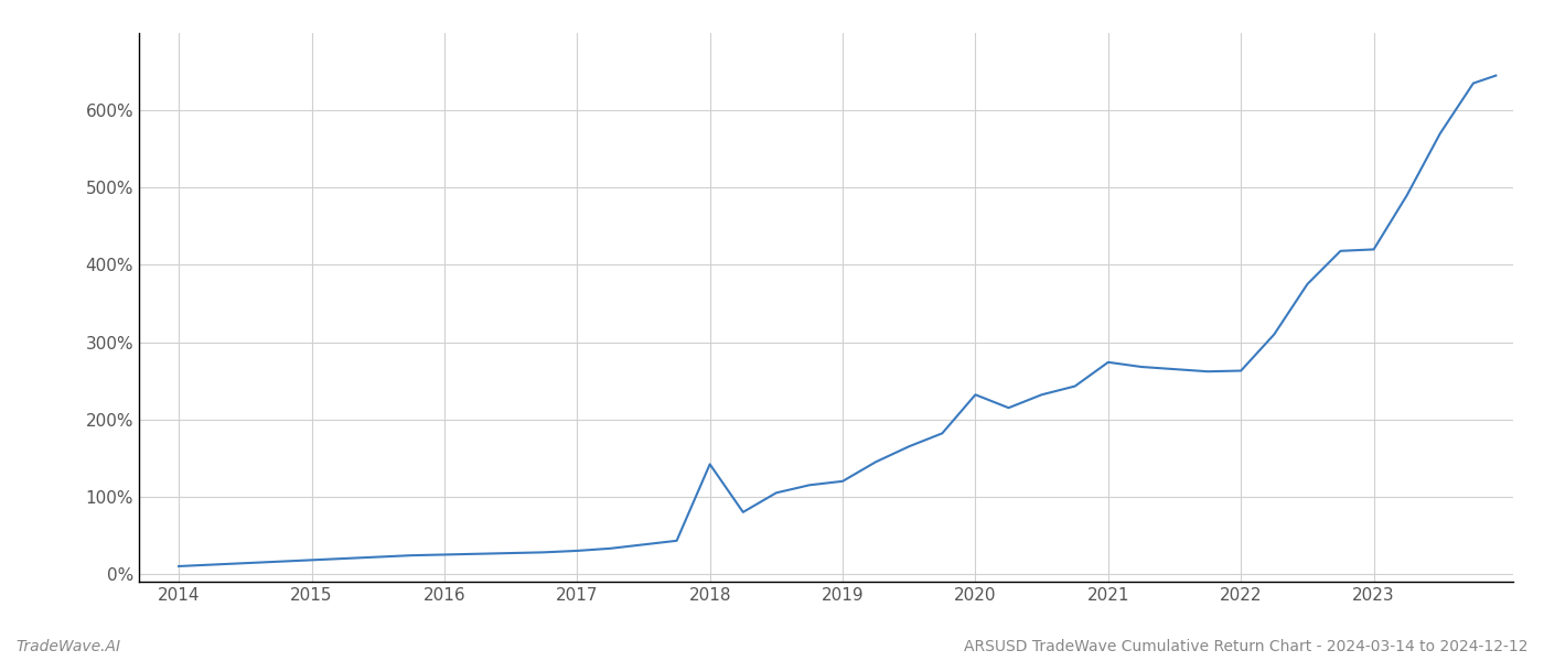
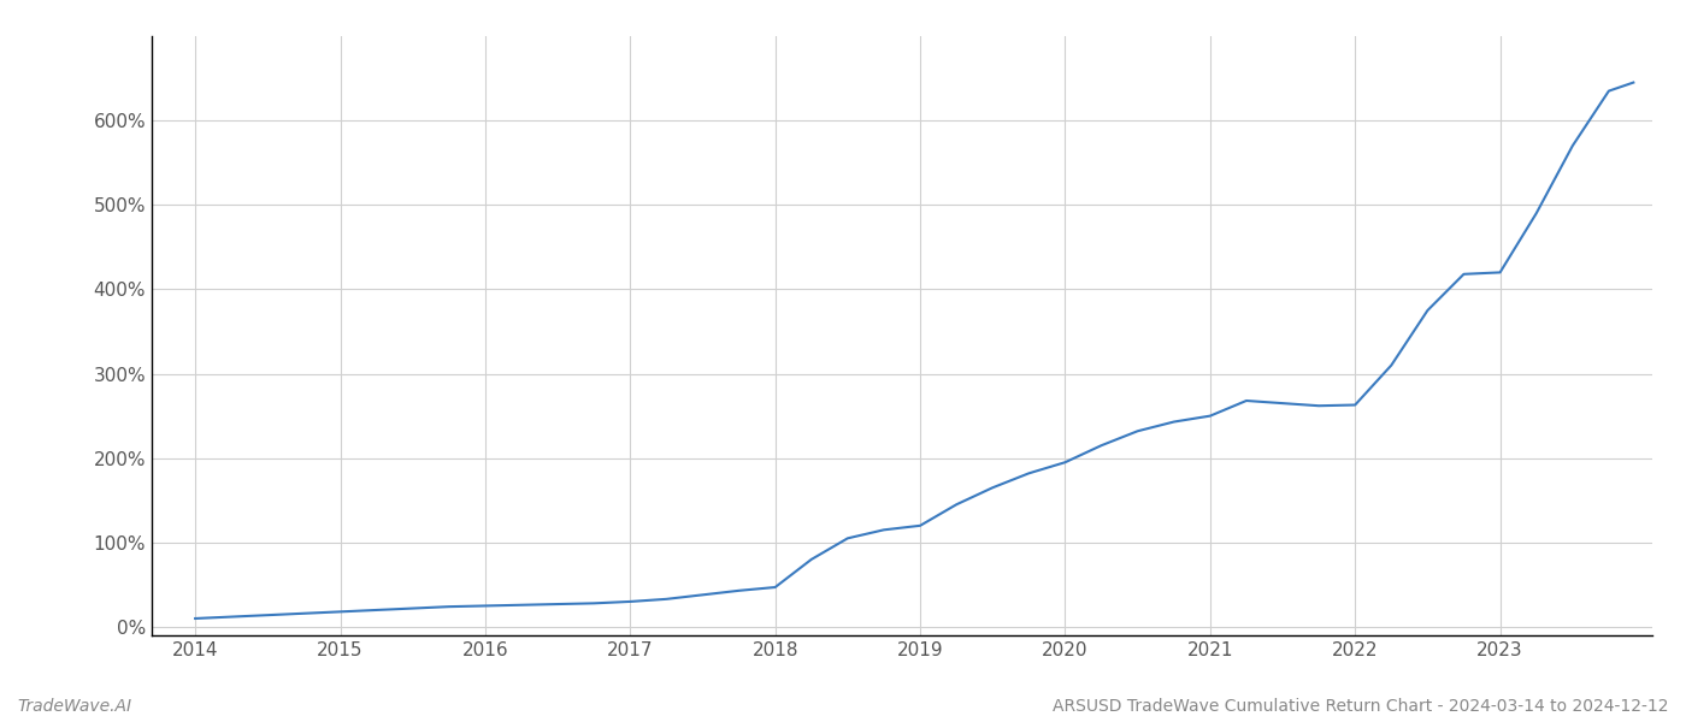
2018: 142% -> 47%
2020: 232% -> 195%
2021: 274% -> 250%
